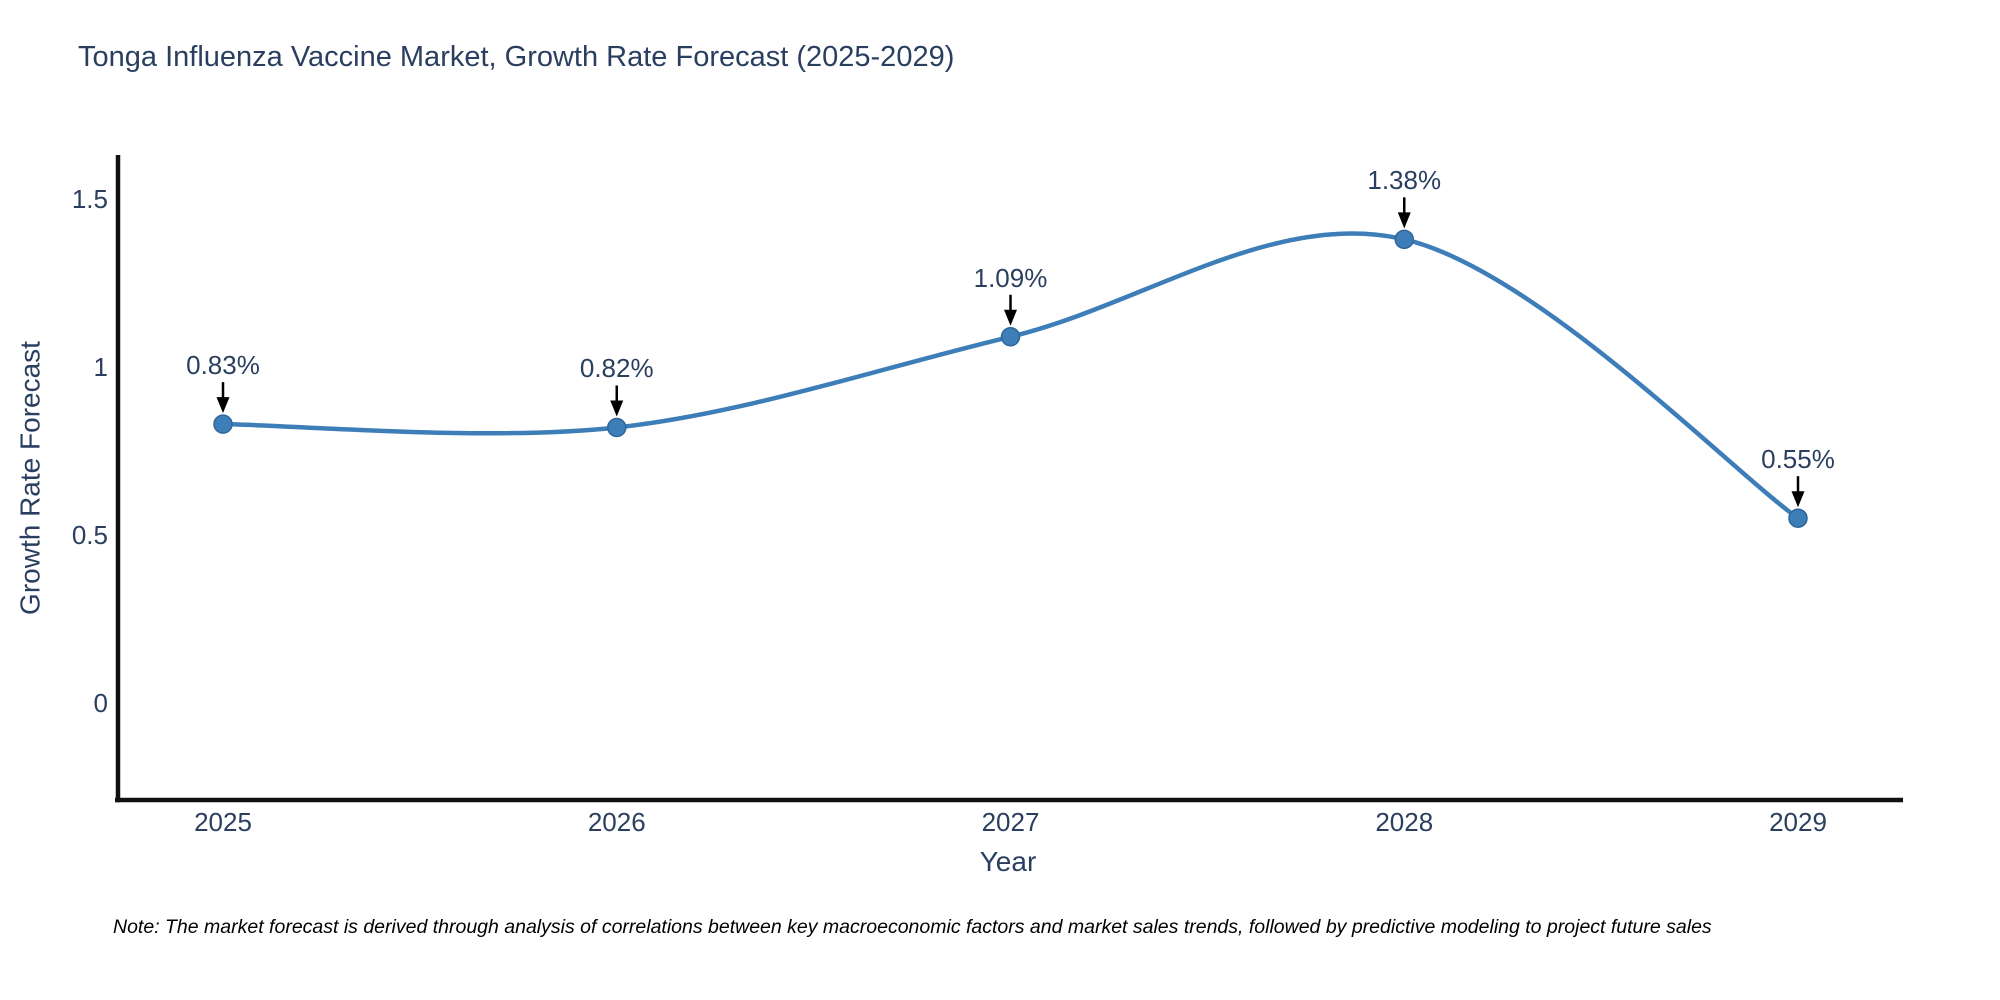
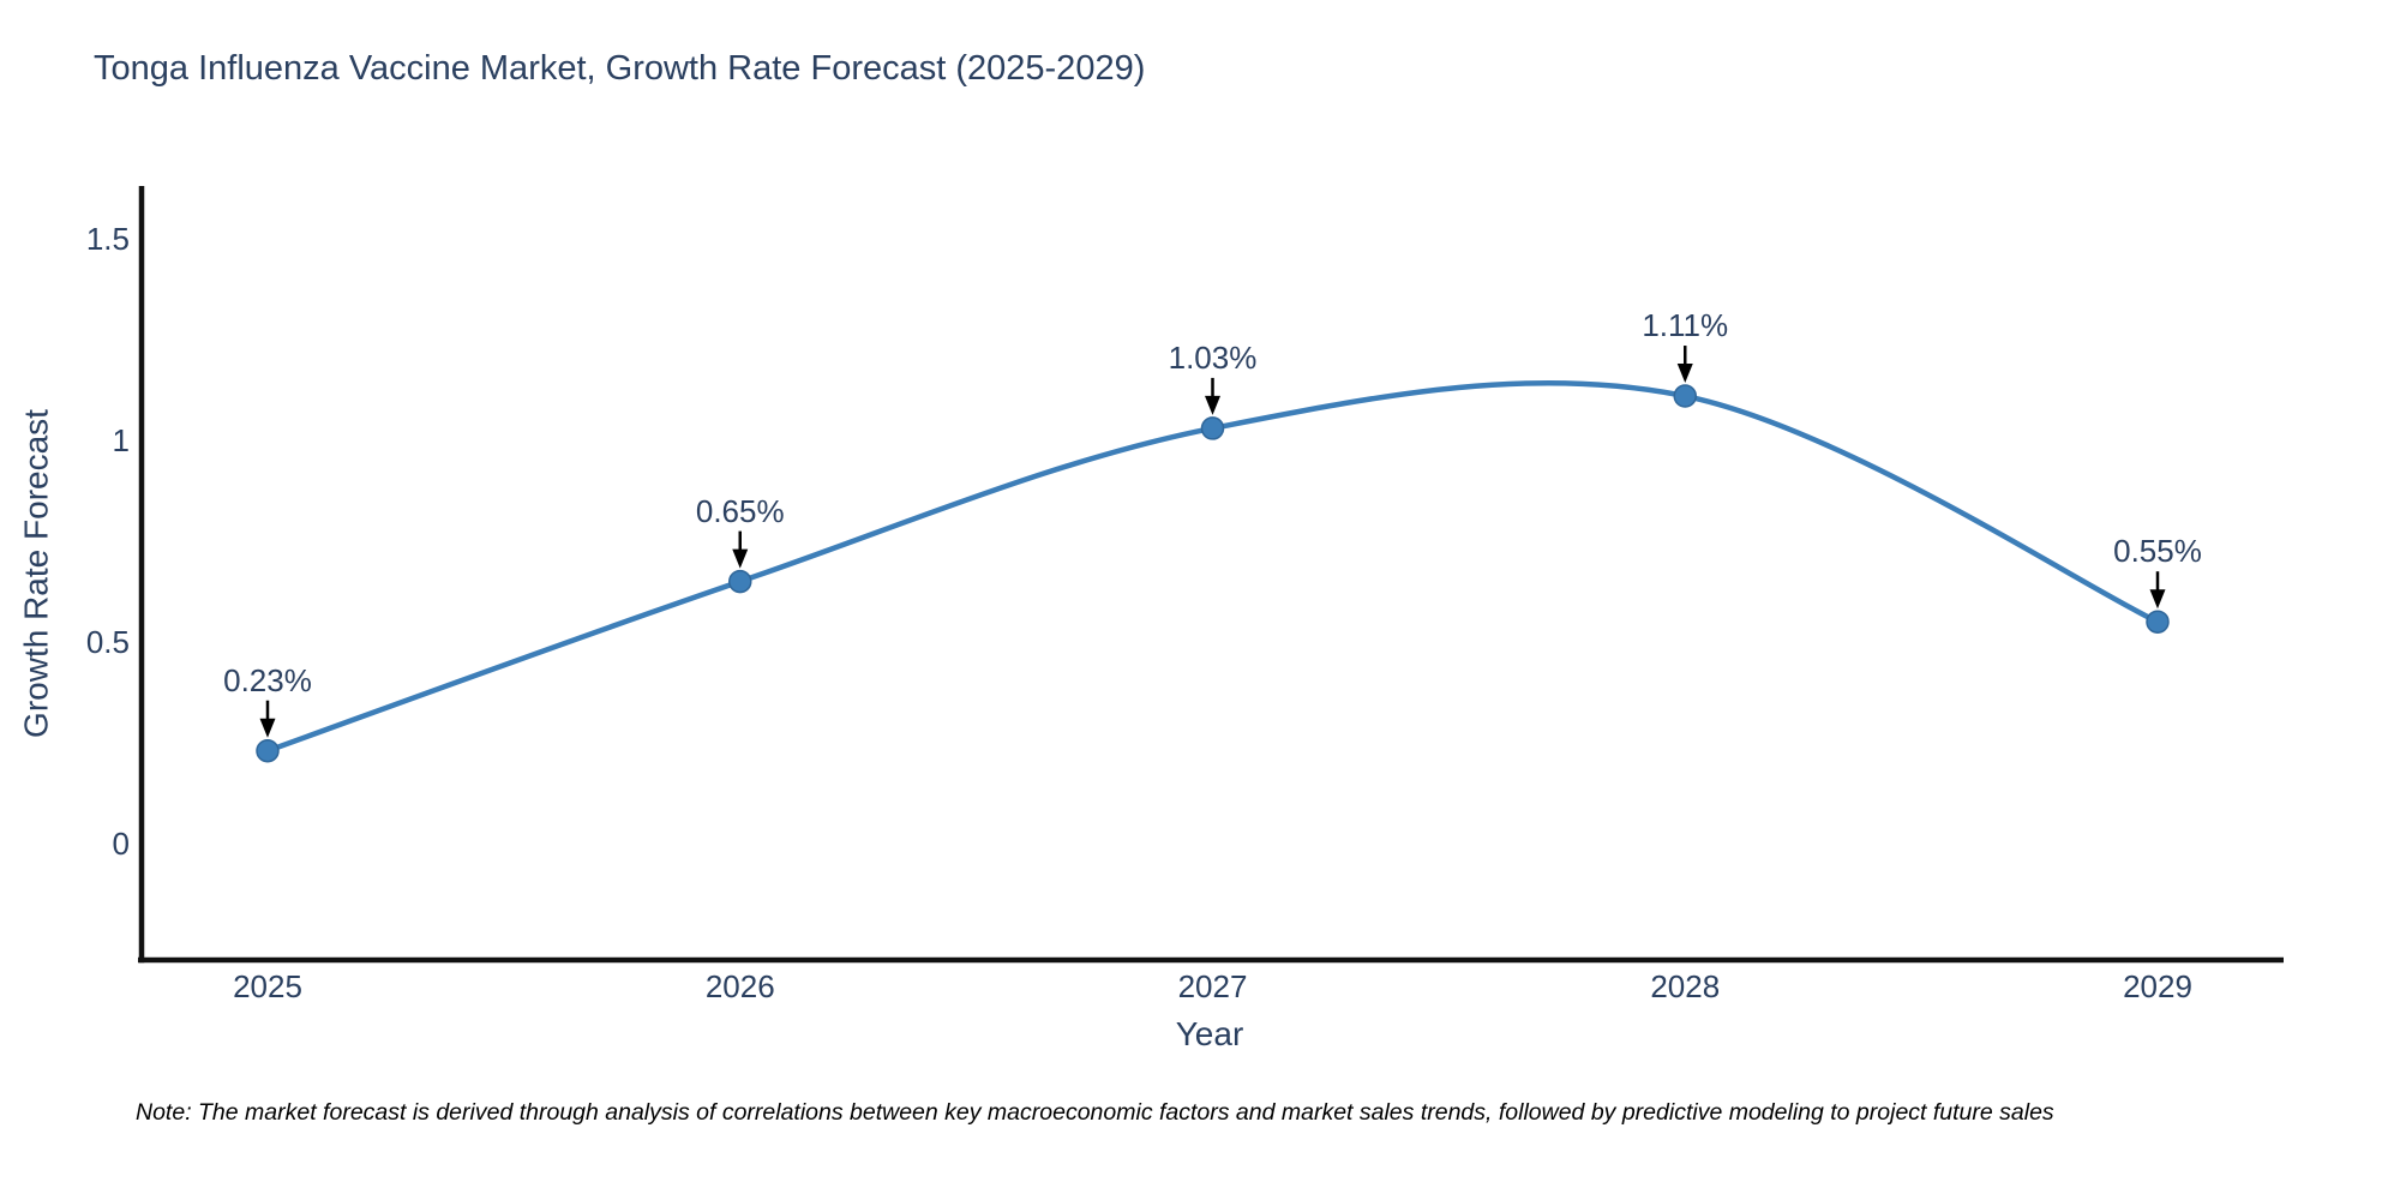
2025: 0.83% -> 0.23%
2026: 0.82% -> 0.65%
2027: 1.09% -> 1.03%
2028: 1.38% -> 1.11%
